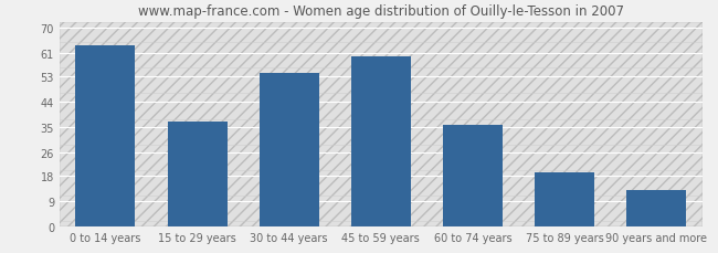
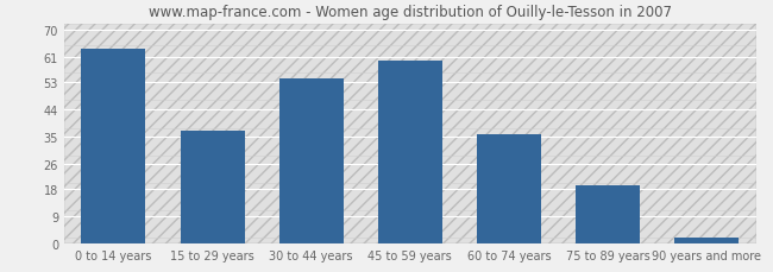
90 years and more: 13 -> 2
